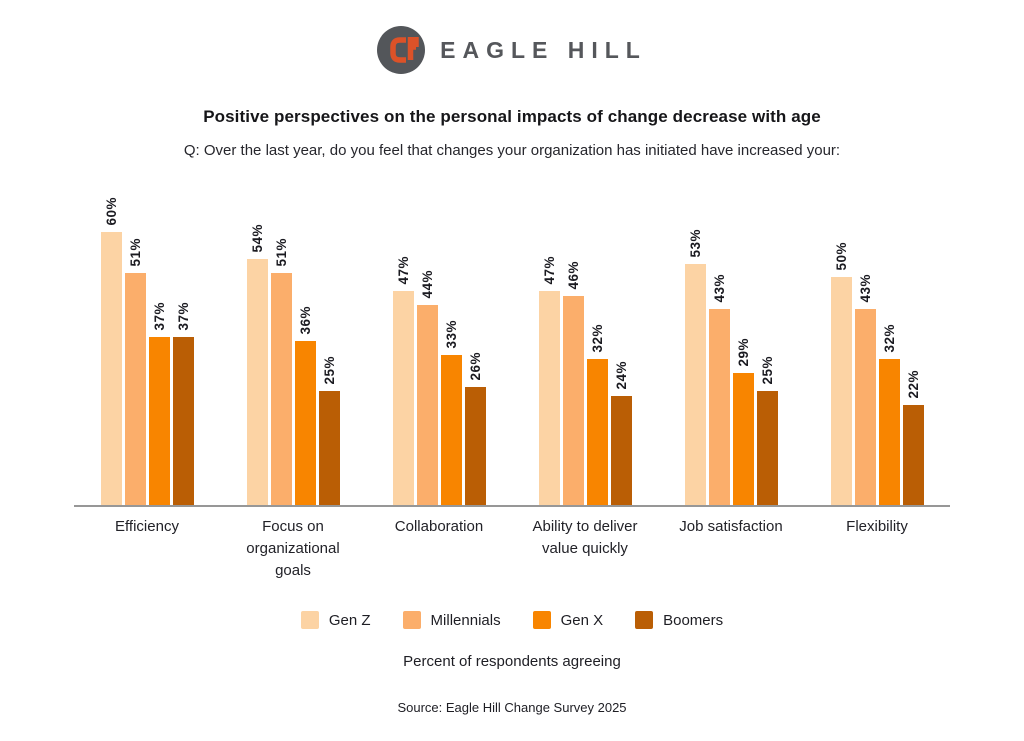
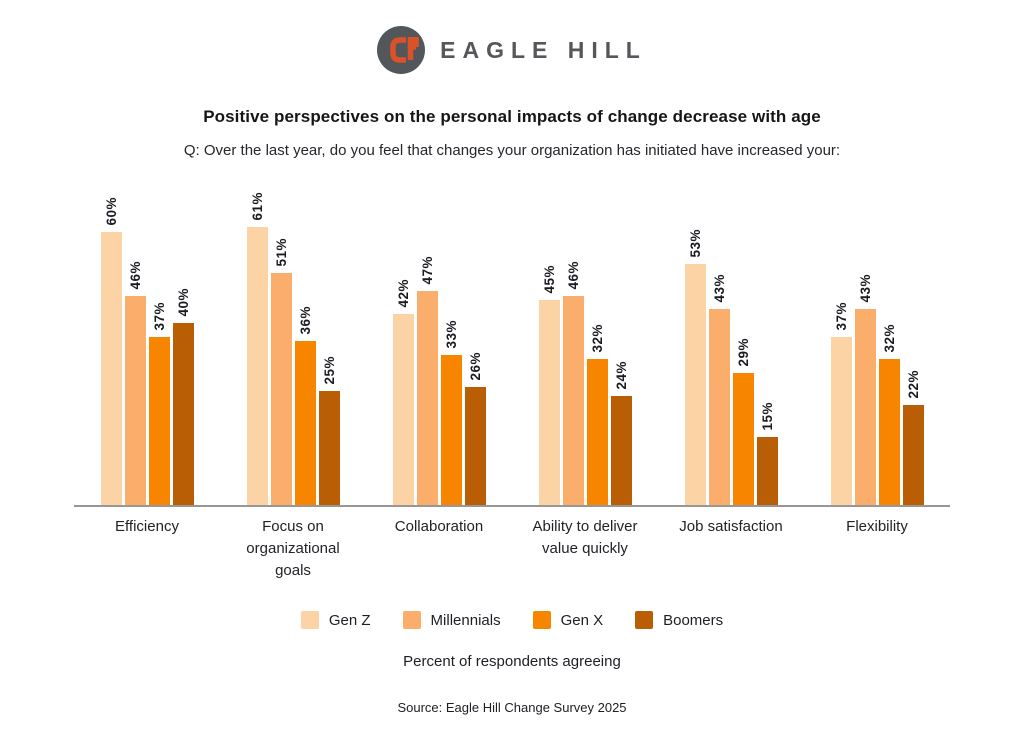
Millennials/Efficiency: 51% -> 46%
Boomers/Efficiency: 37% -> 40%
Gen Z/Focus on organizational goals: 54% -> 61%
Gen Z/Collaboration: 47% -> 42%
Millennials/Collaboration: 44% -> 47%
Gen Z/Ability to deliver value quickly: 47% -> 45%
Boomers/Job satisfaction: 25% -> 15%
Gen Z/Flexibility: 50% -> 37%
